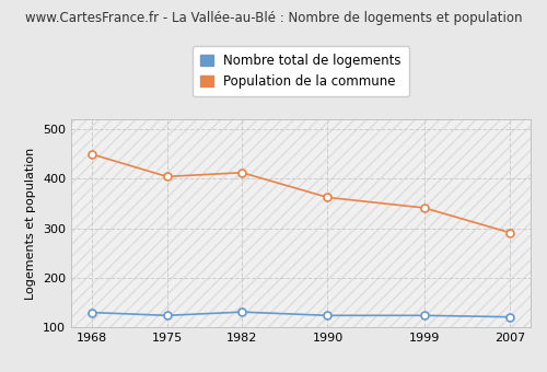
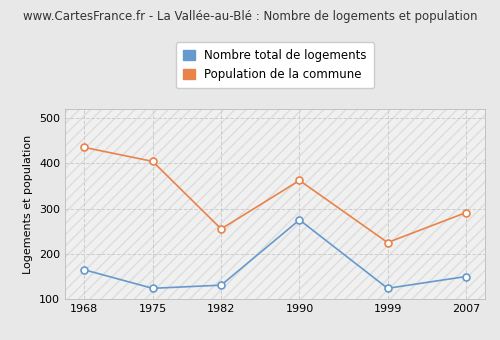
Nombre total de logements/1968: 130 -> 165
Population de la commune/1968: 449 -> 435
Population de la commune/1982: 412 -> 255
Nombre total de logements/1990: 124 -> 275
Population de la commune/1999: 341 -> 225
Nombre total de logements/2007: 121 -> 150
